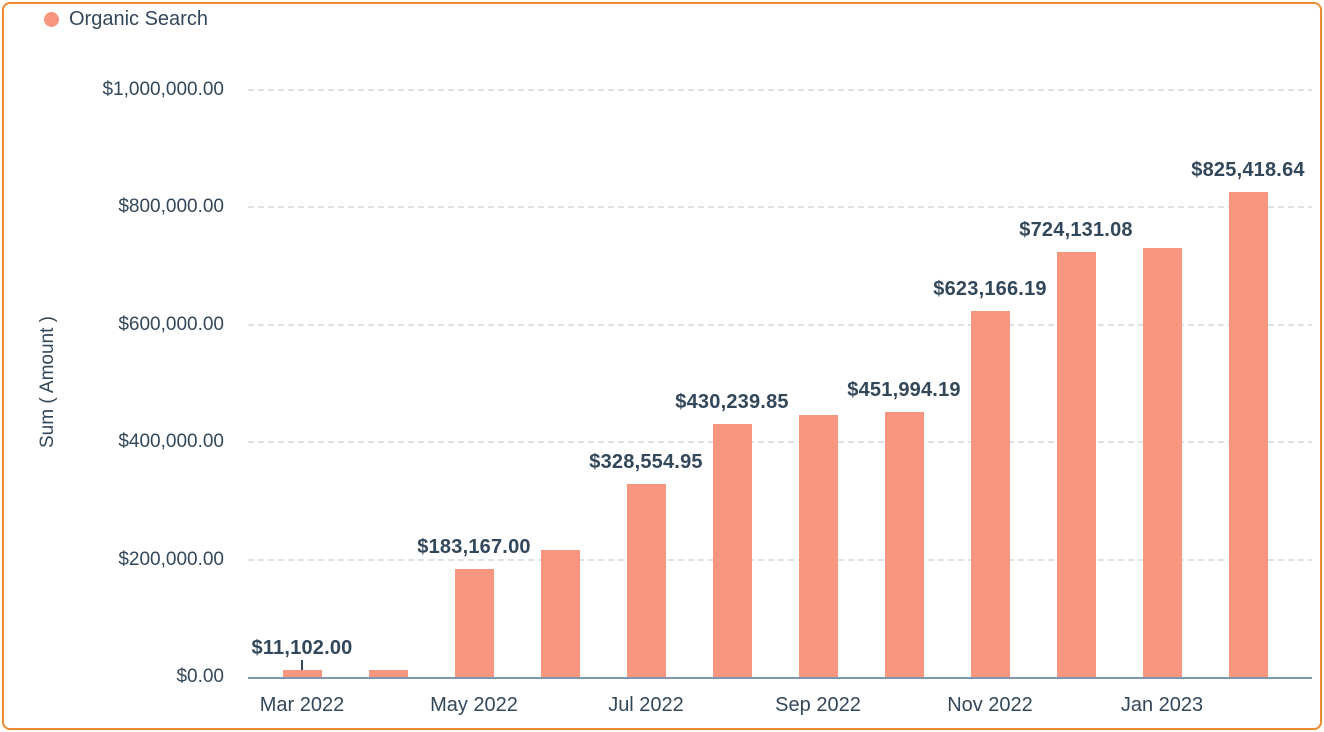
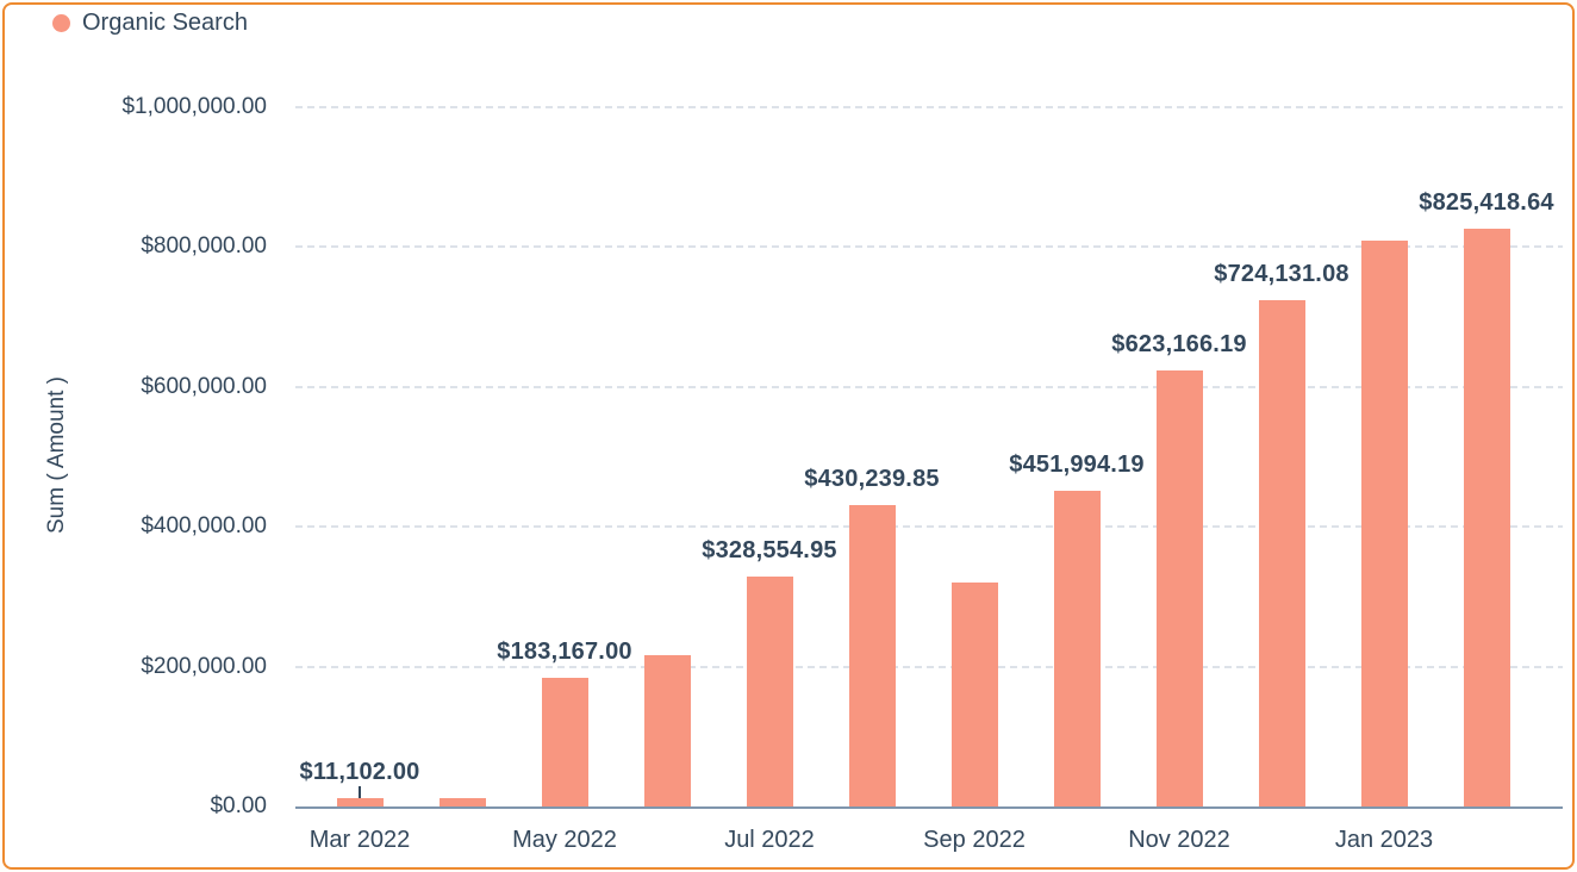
Sep 2022: $450000 -> $320000
Jan 2023: $730000 -> $810000
